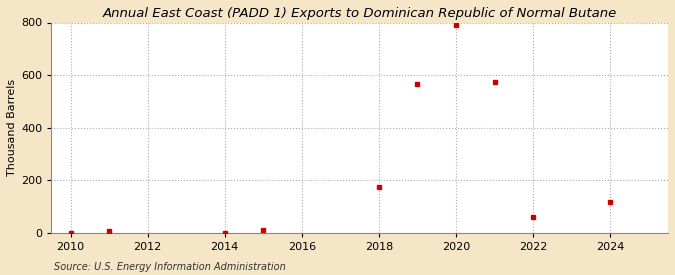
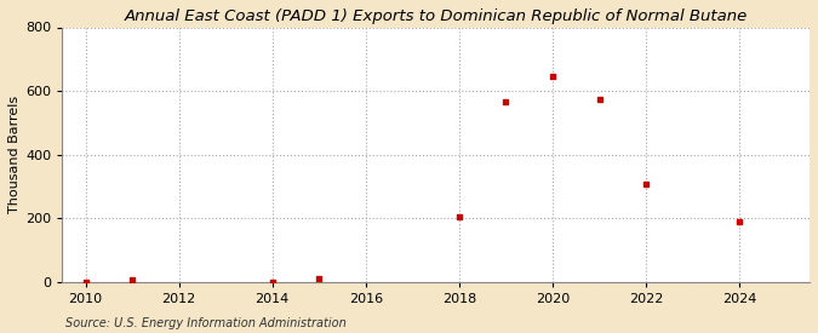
2018: 175 -> 205
2020: 790 -> 645
2022: 60 -> 305
2024: 115 -> 190
